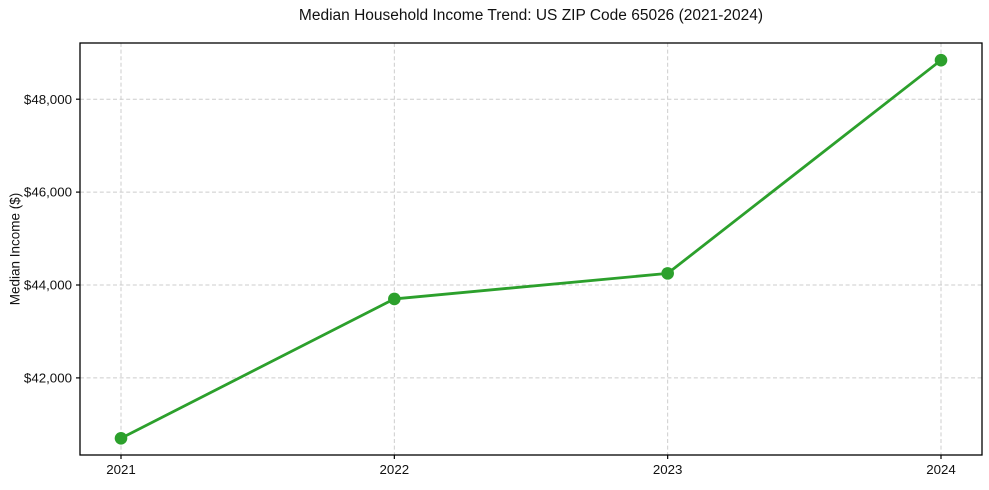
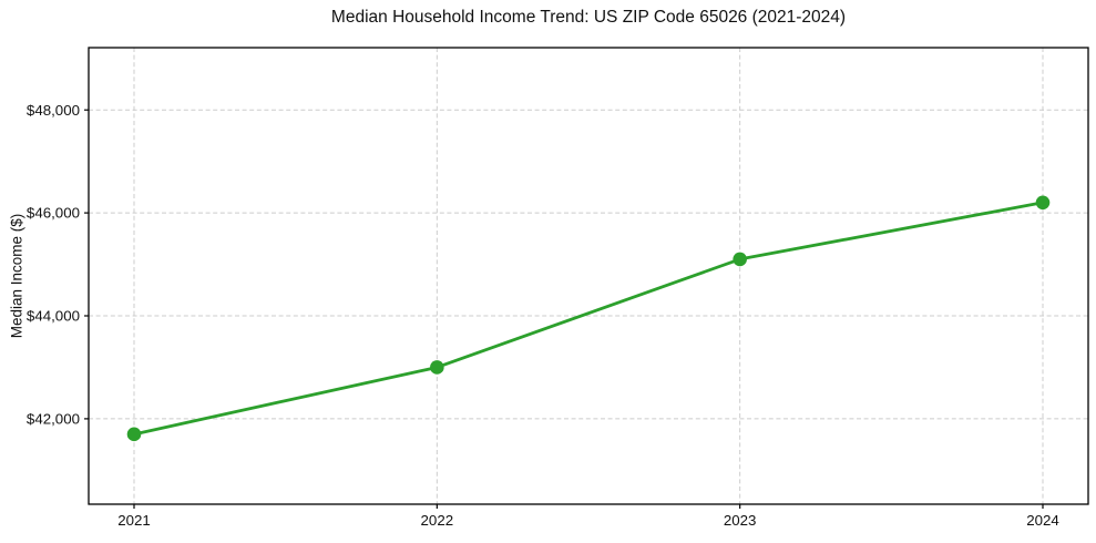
2021: $40700 -> $41700
2022: $43700 -> $43000
2023: $44200 -> $45100
2024: $48800 -> $46200
